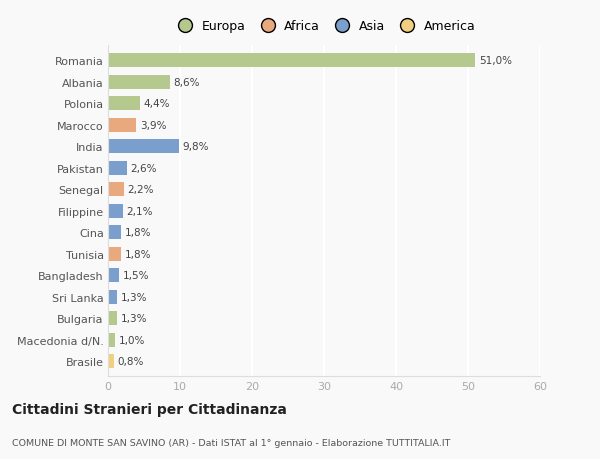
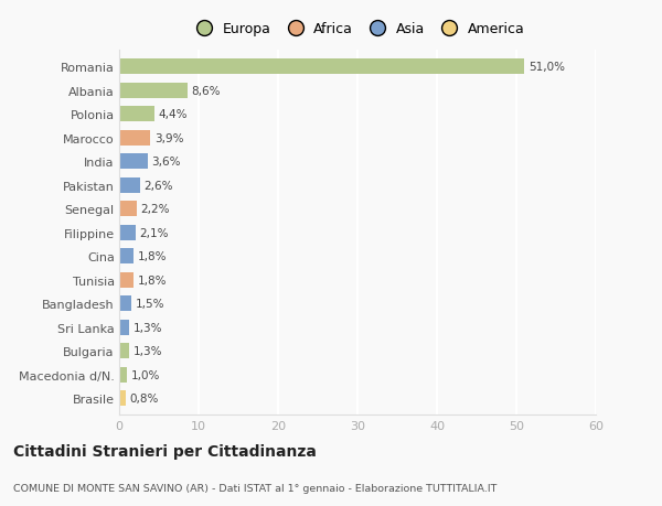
India: 9,8% -> 3,6%
